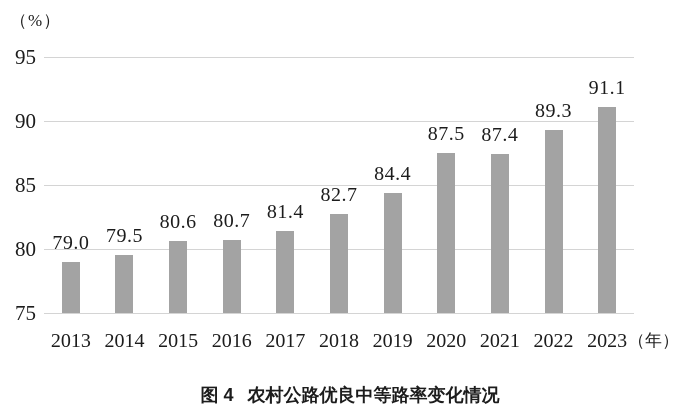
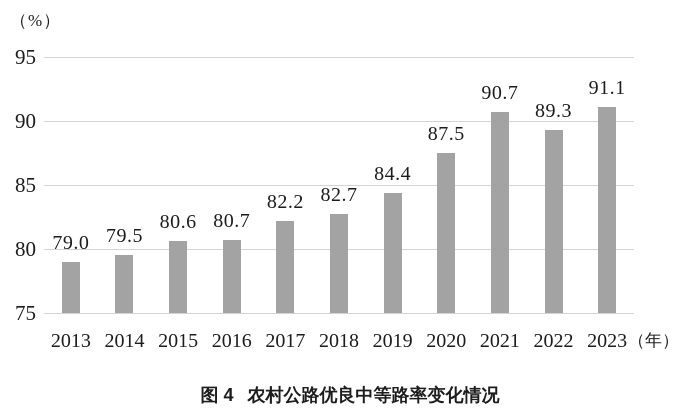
2017: 81.4 -> 82.2
2021: 87.4 -> 90.7
